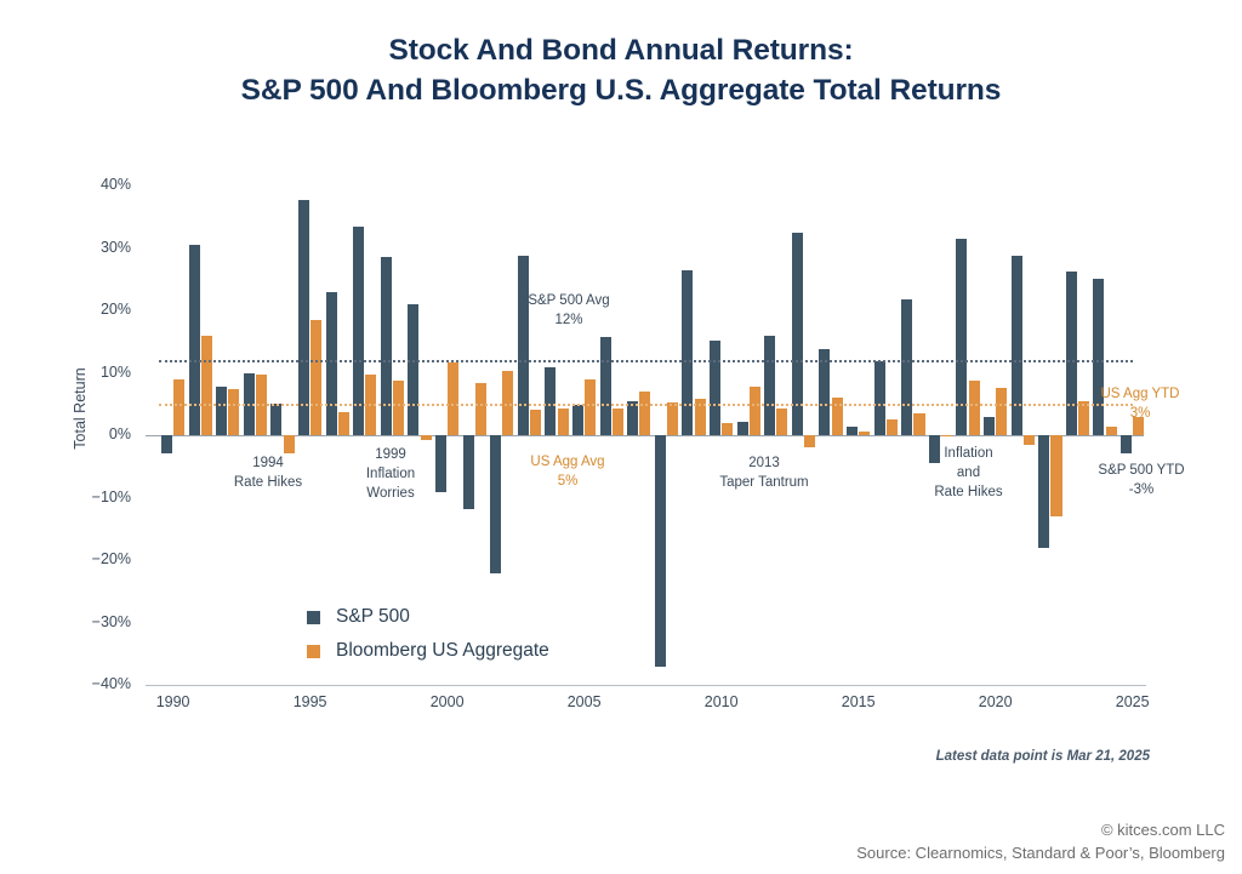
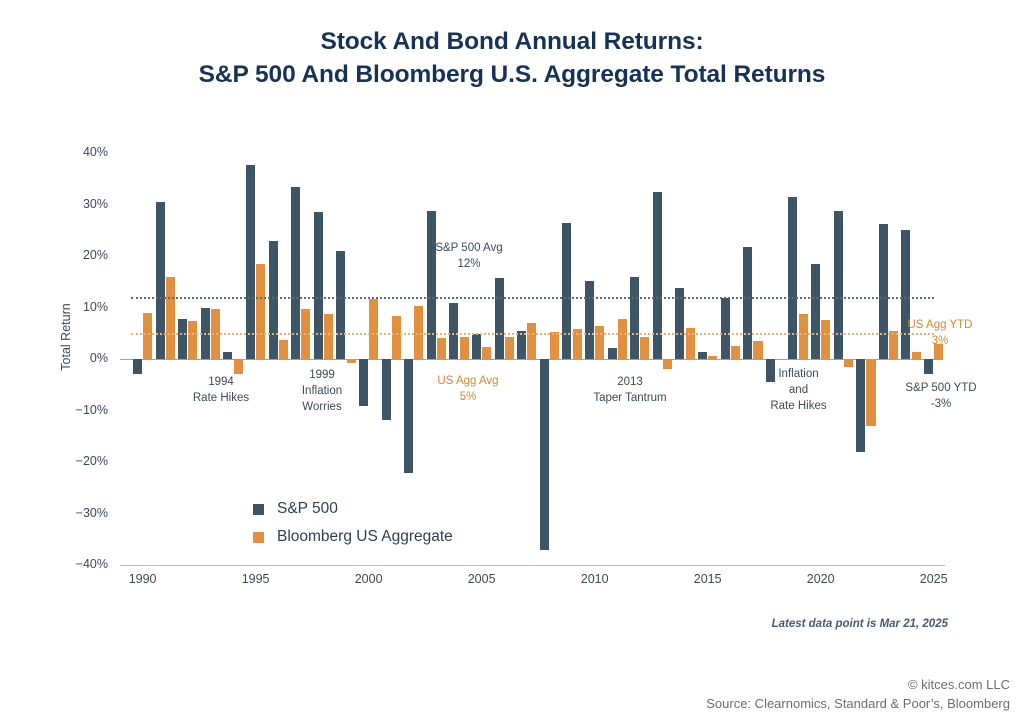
S&P 500/1994: 5% -> 1%
Bloomberg US Aggregate/2005: 9% -> 2%
Bloomberg US Aggregate/2010: 2% -> 6%
S&P 500/2020: 3% -> 18%
